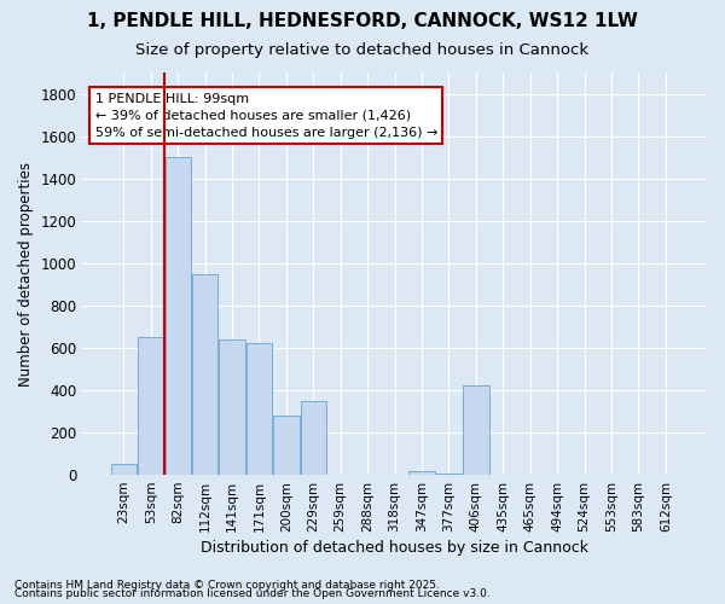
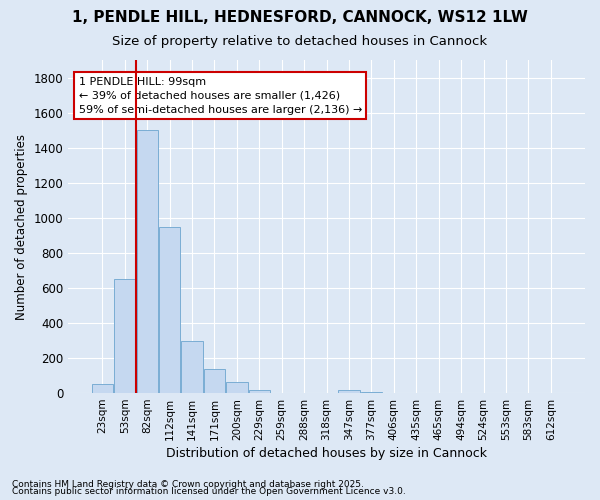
141sqm: 640 -> 300
171sqm: 620 -> 140
200sqm: 280 -> 60
229sqm: 350 -> 20
406sqm: 420 -> 0
